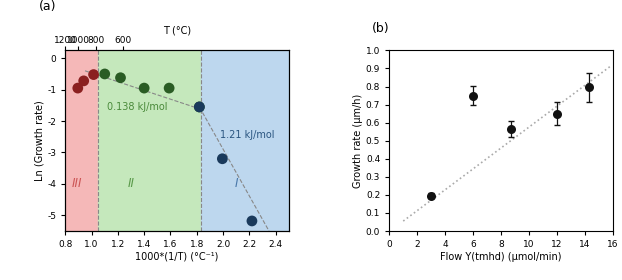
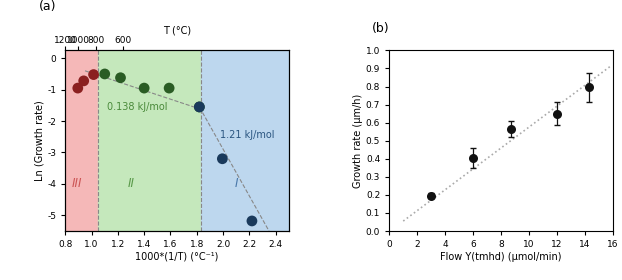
6: 0.75 -> 0.41
